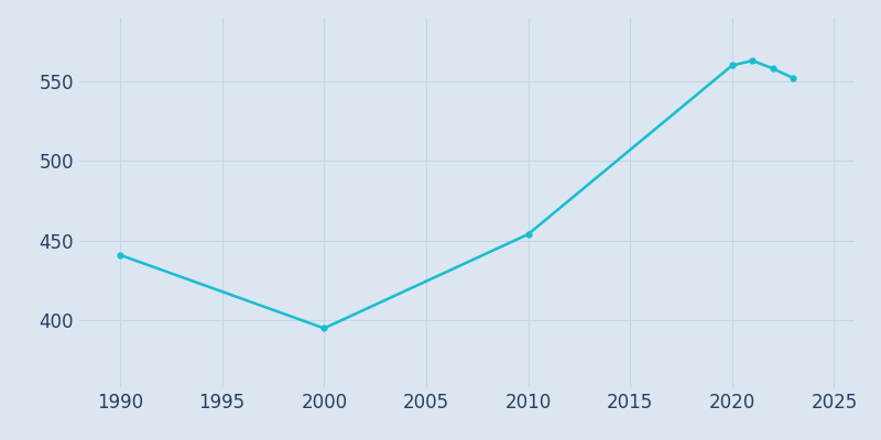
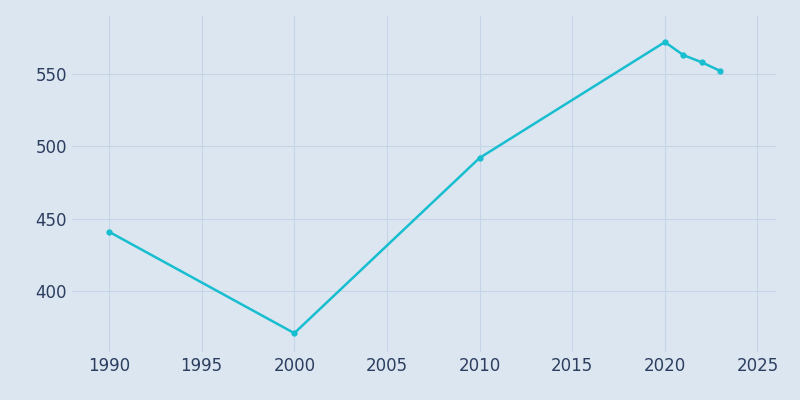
2000: 395 -> 371
2010: 454 -> 492
2020: 560 -> 572
